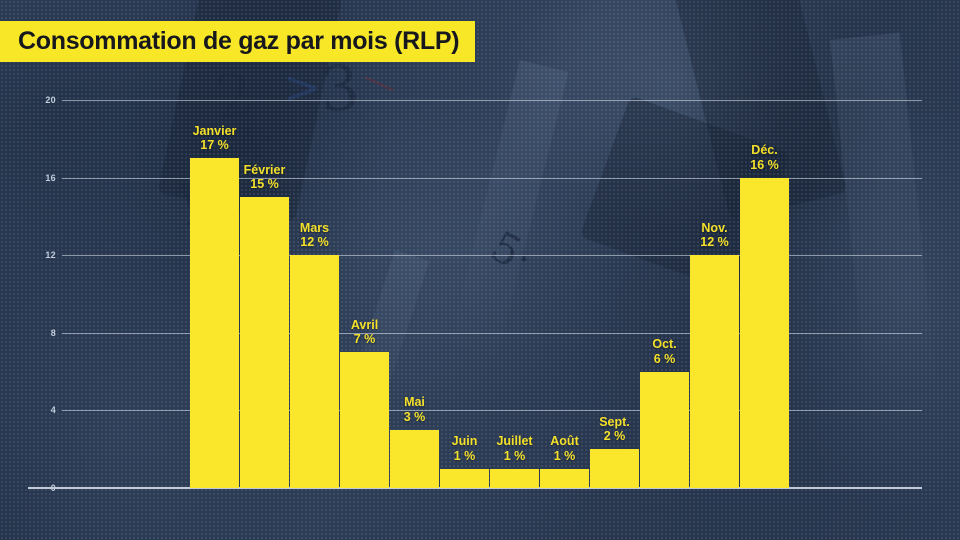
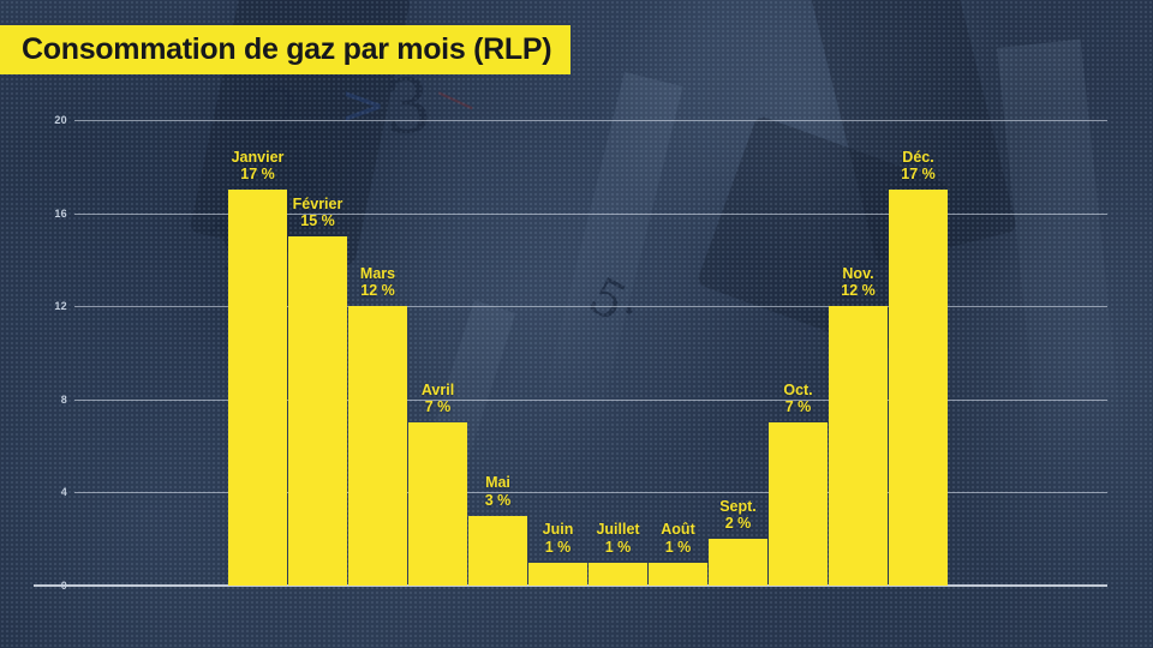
Oct.: 6 -> 7
Déc.: 16 -> 17
